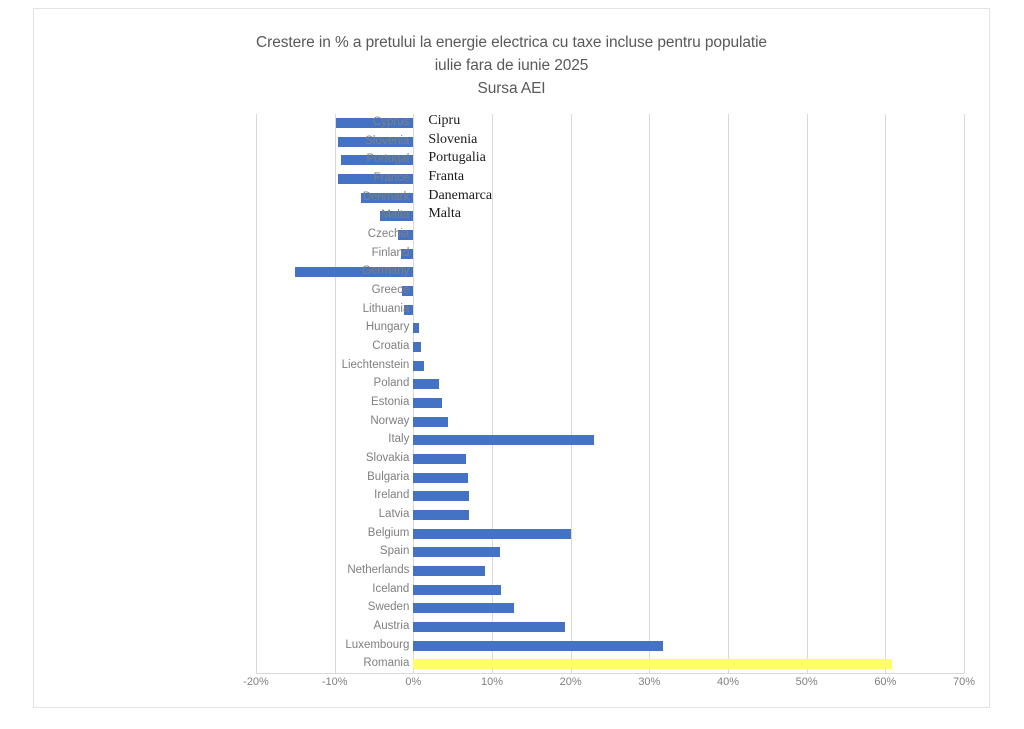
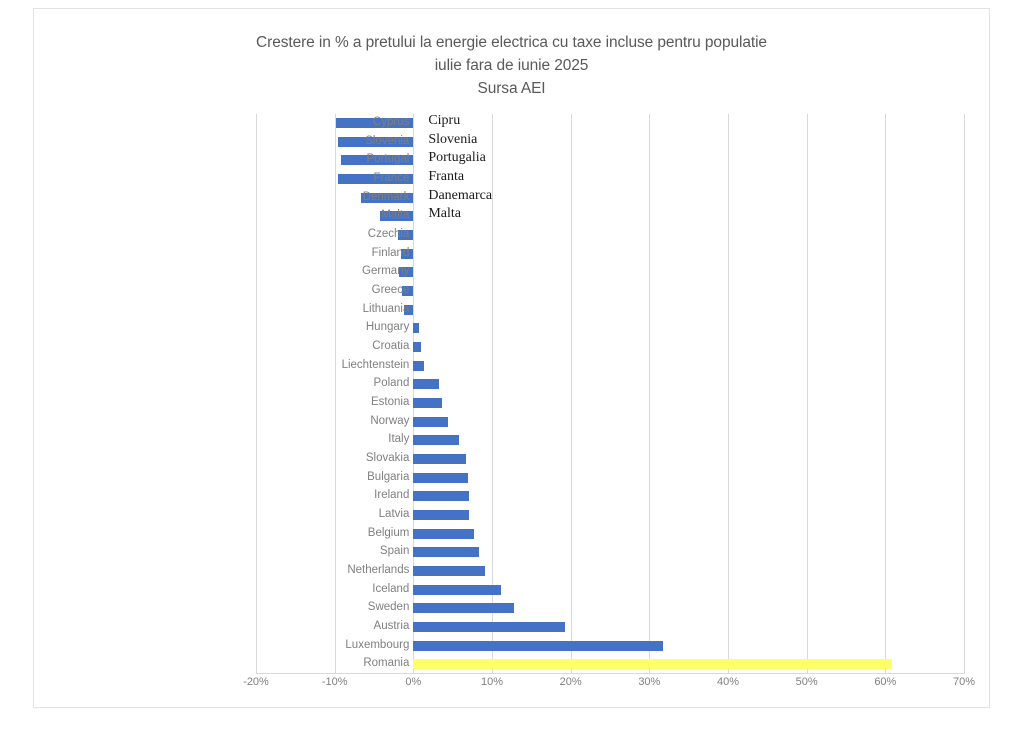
Germany: -15% -> -2%
Italy: 23% -> 6%
Belgium: 20% -> 8%
Spain: 11% -> 8%
